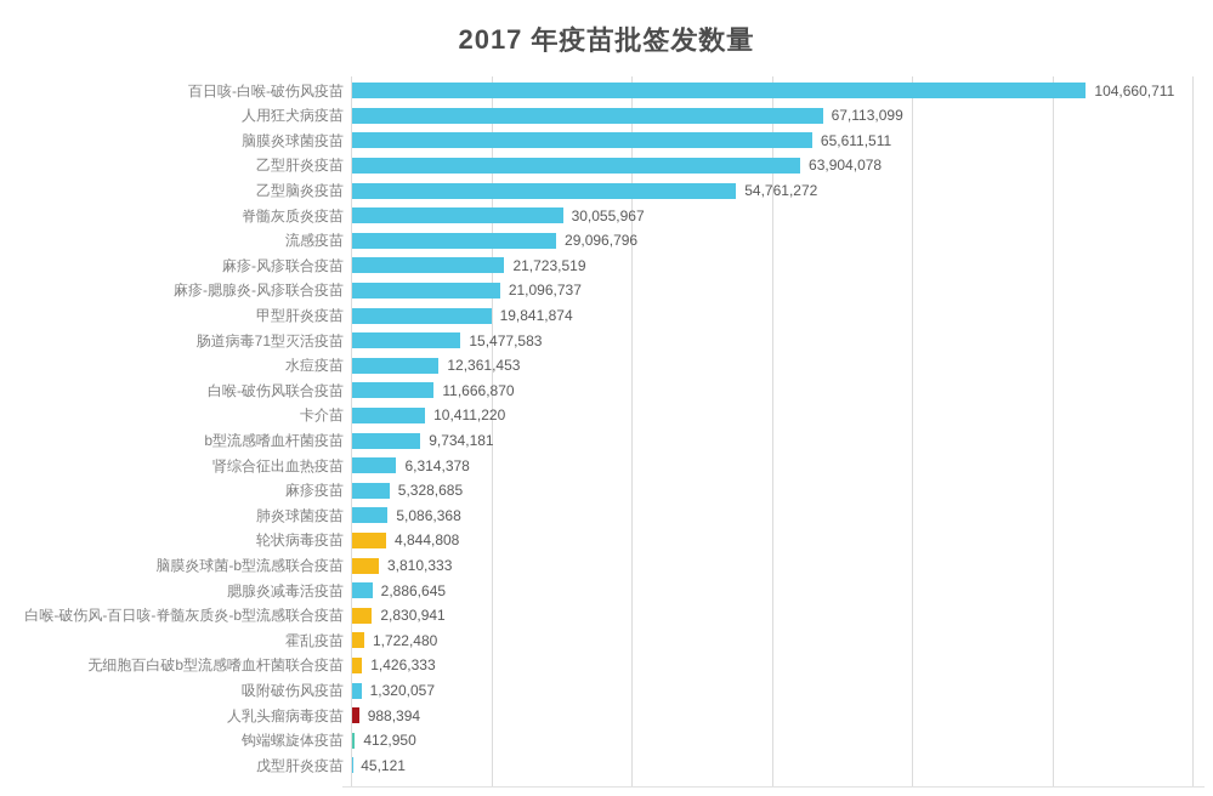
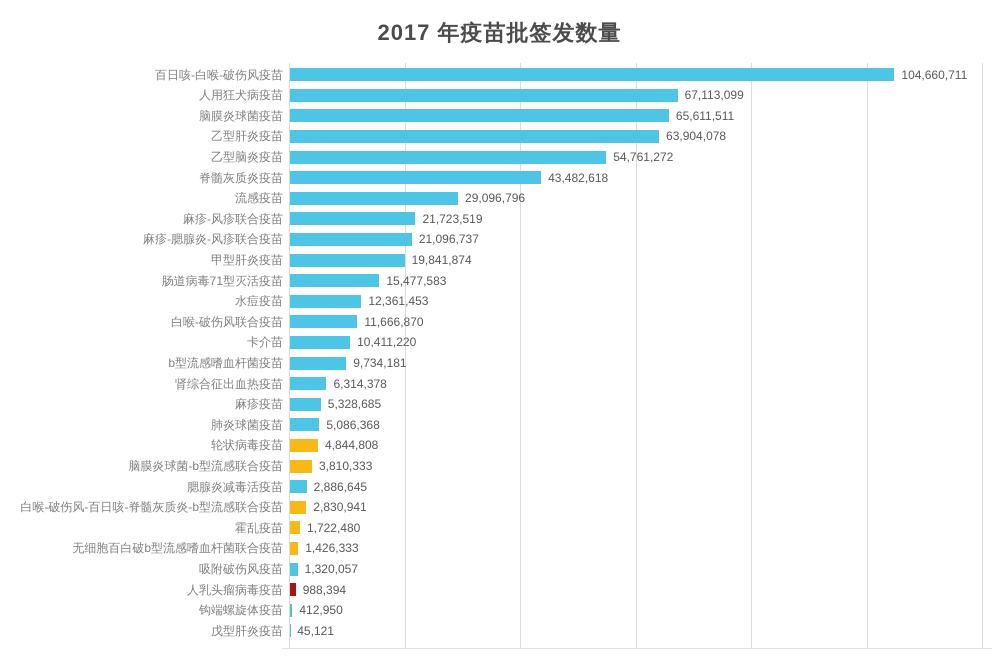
脊髓灰质炎疫苗: 30,055,967 -> 43,482,618
